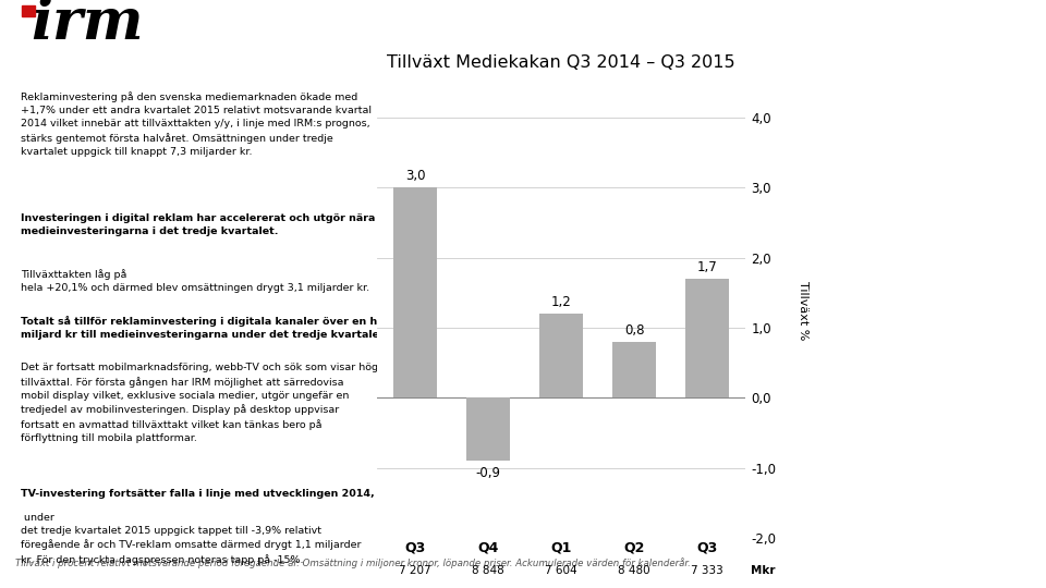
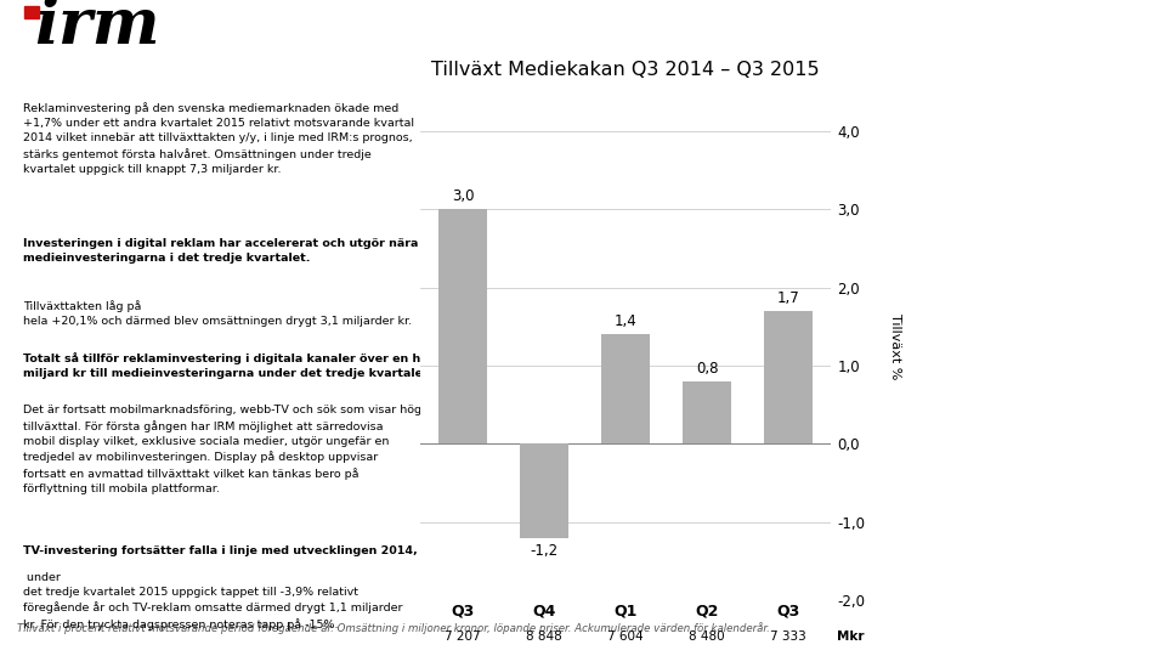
Q4: -0,9 -> -1,2
Q1: 1,2 -> 1,4
